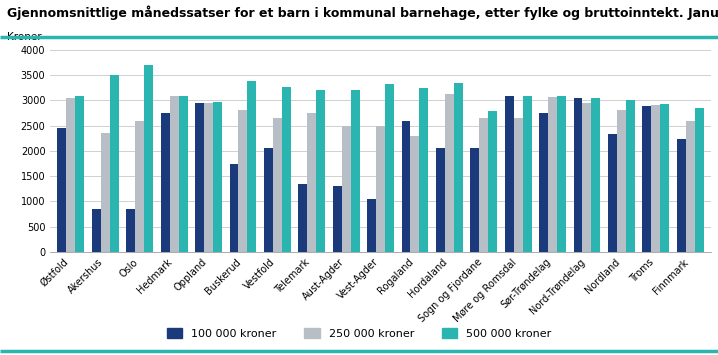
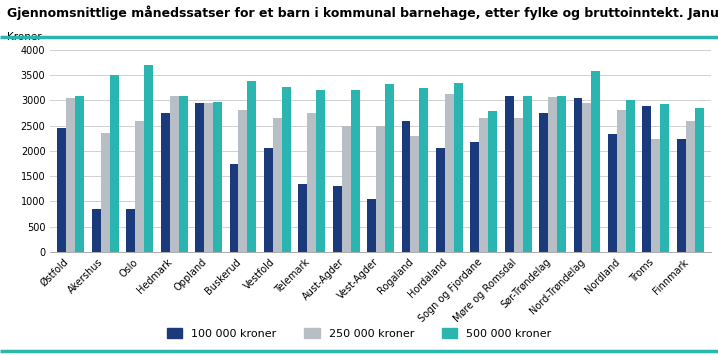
100 000 kroner/Sogn og Fjordane: 2050 -> 2180
500 000 kroner/Nord-Trøndelag: 3050 -> 3580
250 000 kroner/Troms: 2900 -> 2240
